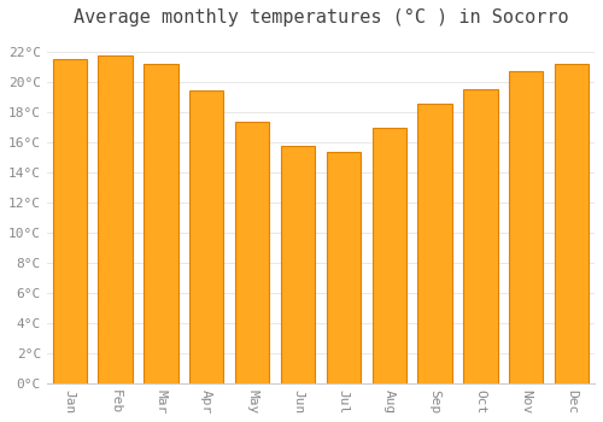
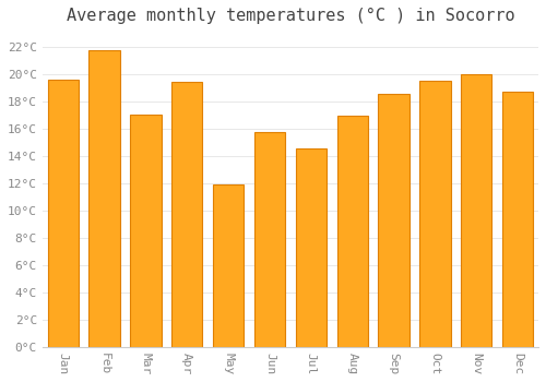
Jan: 21.5°C -> 19.6°C
Mar: 21.2°C -> 17.0°C
May: 17.3°C -> 11.9°C
Jul: 15.3°C -> 14.5°C
Nov: 20.7°C -> 20.0°C
Dec: 21.2°C -> 18.7°C
